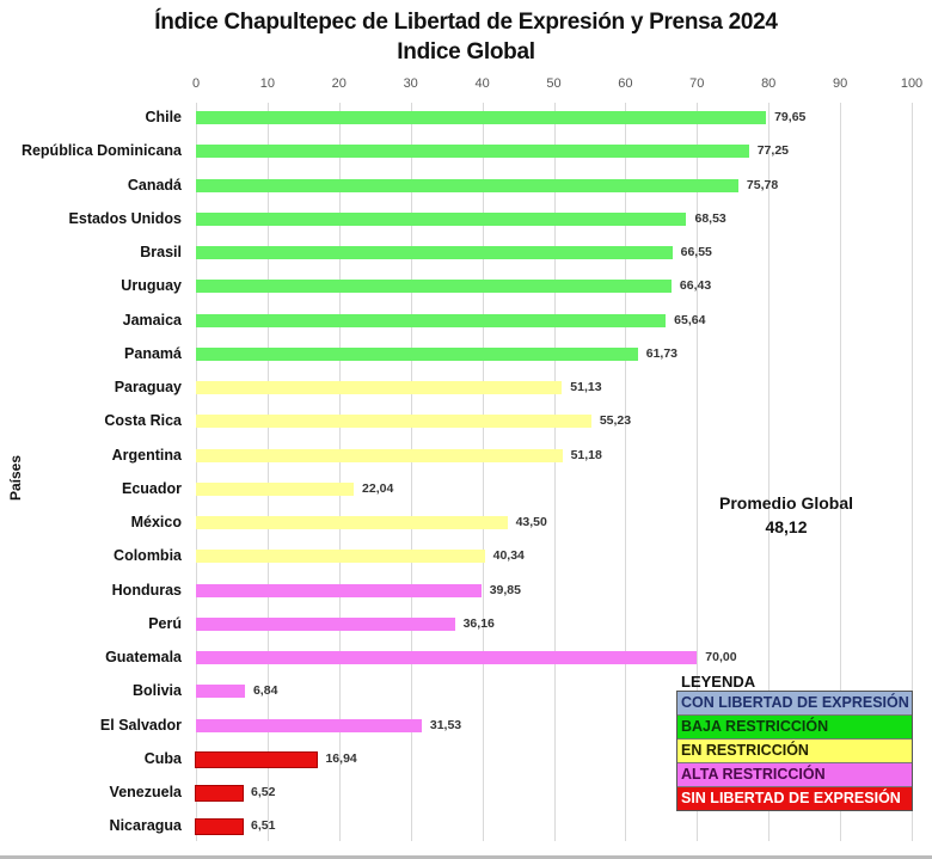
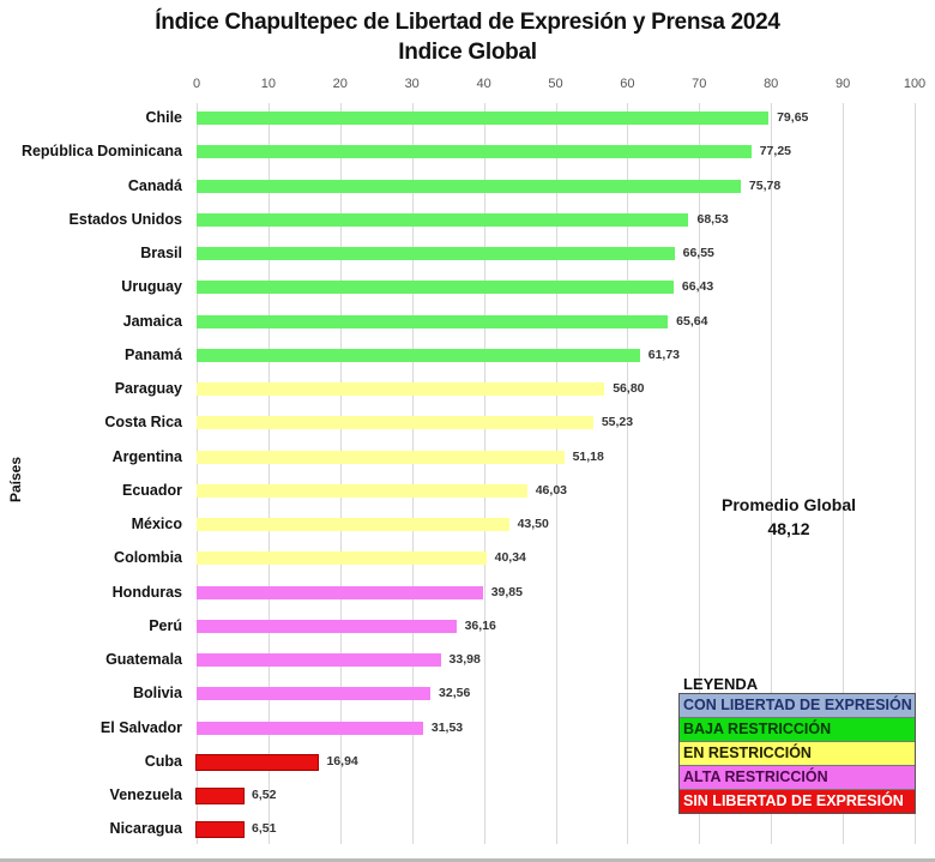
Paraguay: 51,13 -> 56,80
Ecuador: 22,04 -> 46,03
Guatemala: 70,00 -> 33,98
Bolivia: 6,84 -> 32,56
